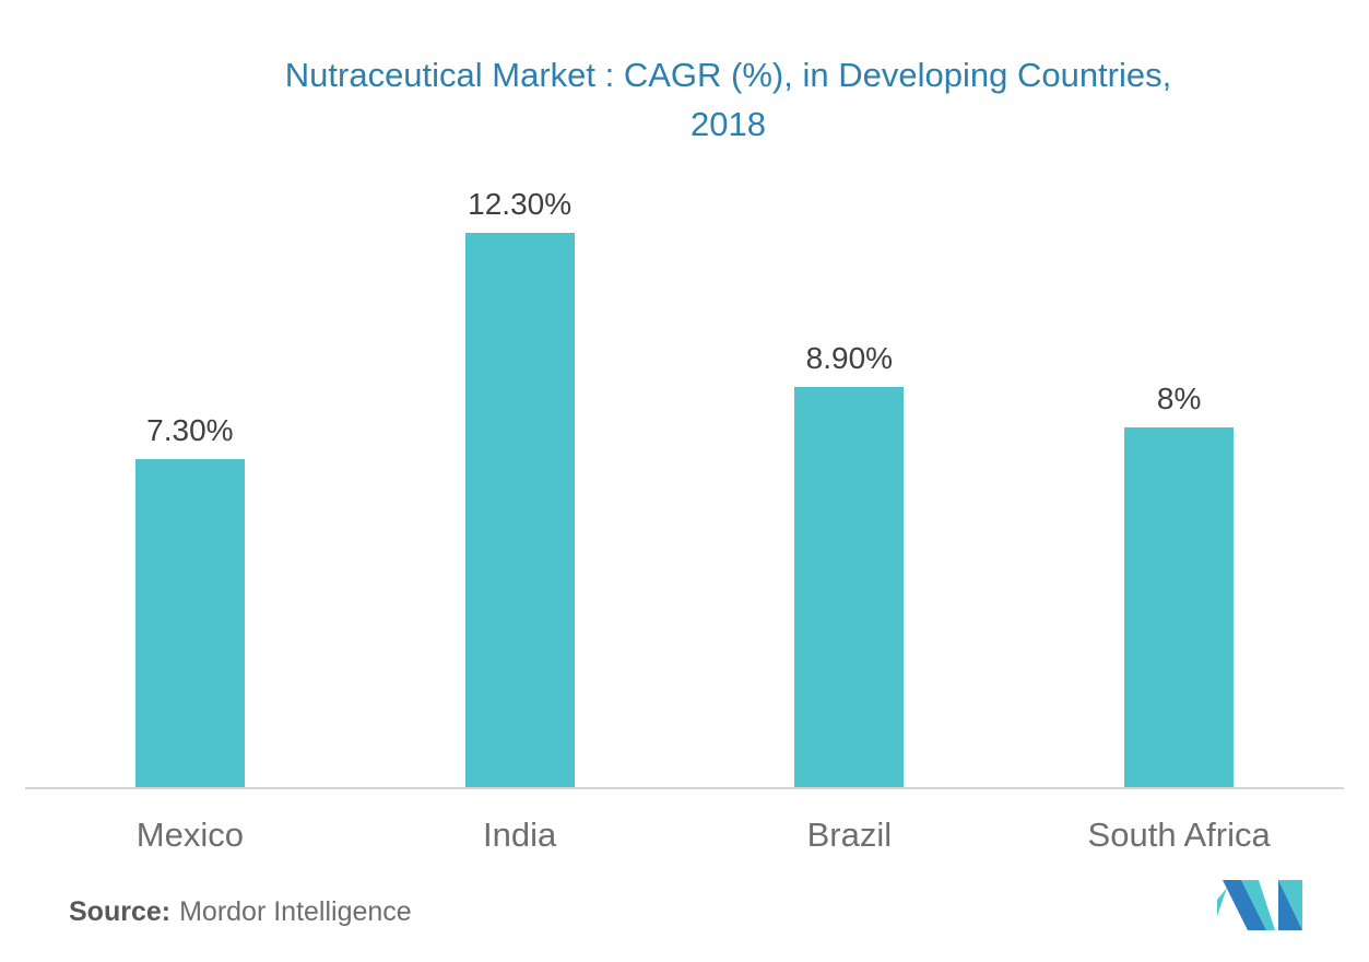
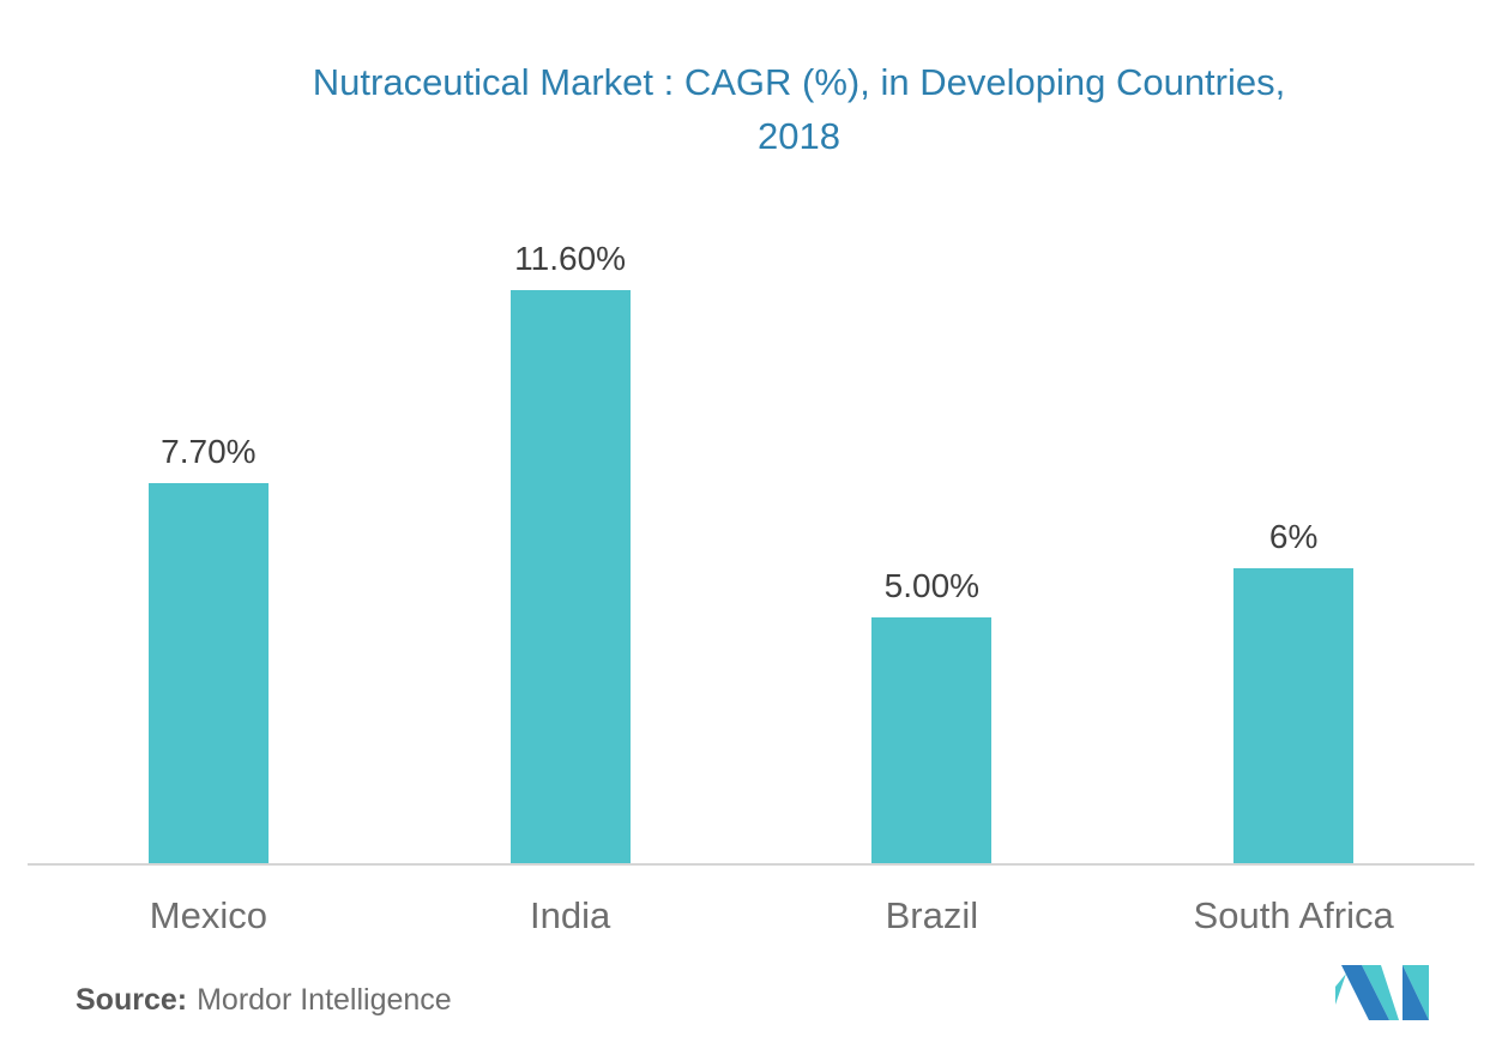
Mexico: 7.30% -> 7.70%
India: 12.30% -> 11.60%
Brazil: 8.90% -> 5.00%
South Africa: 8% -> 6%
